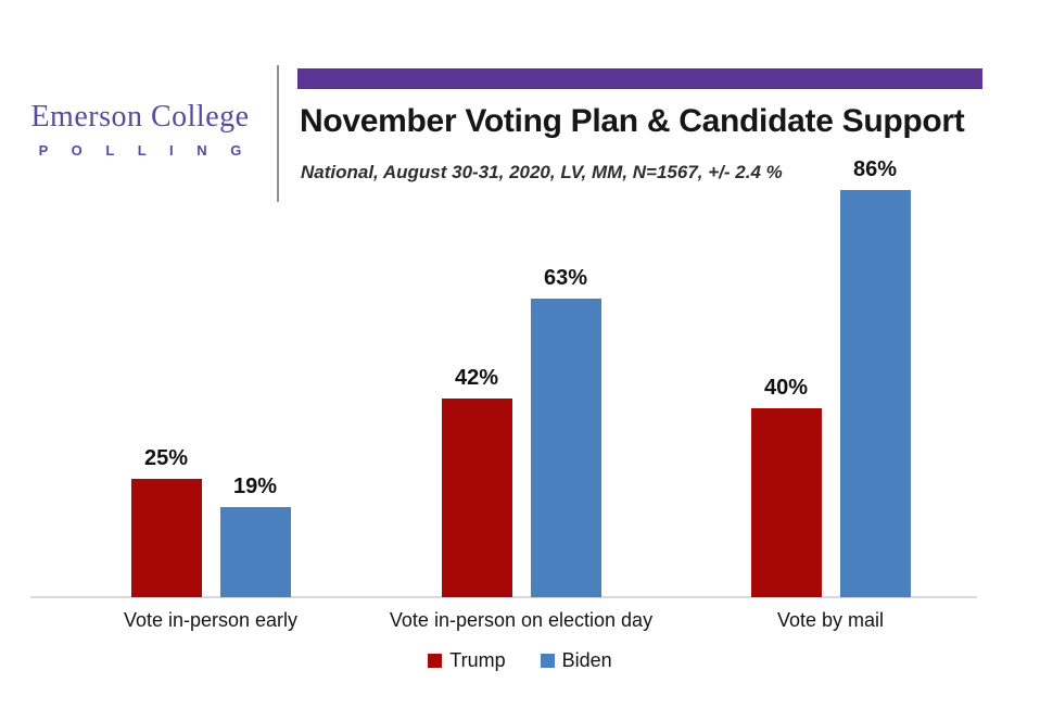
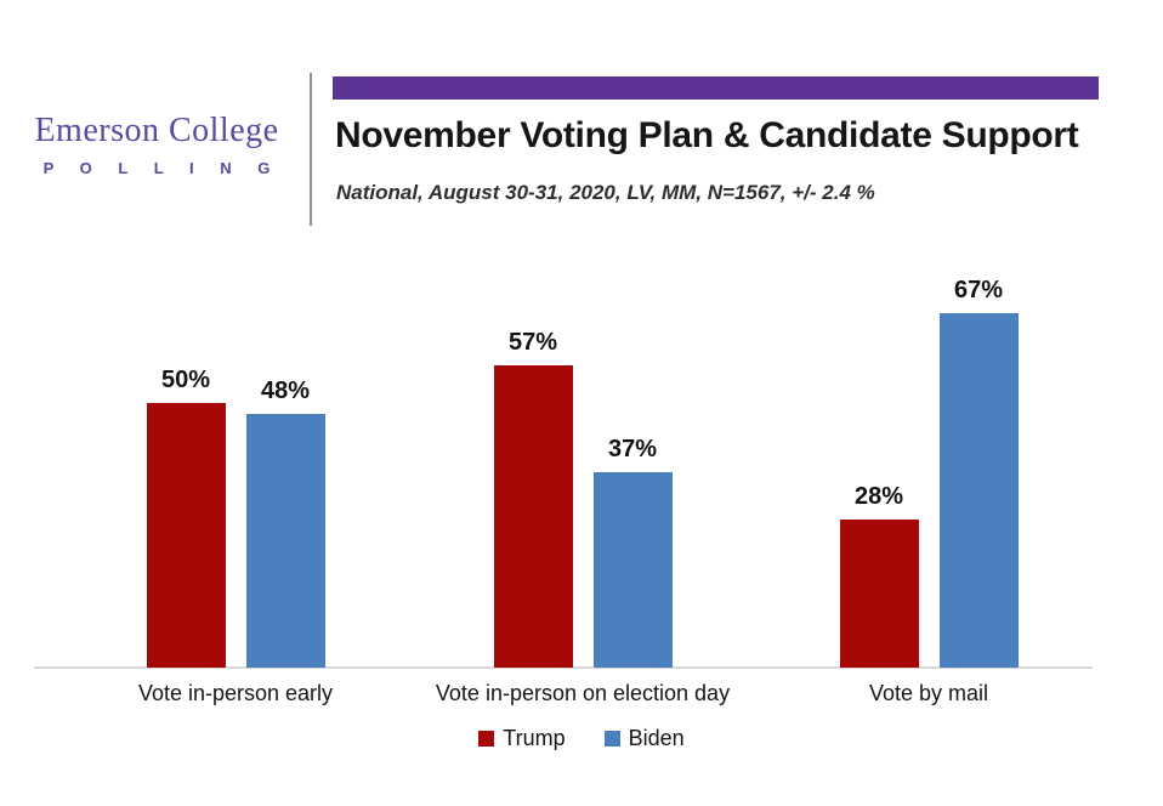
Trump/Vote in-person early: 25% -> 50%
Biden/Vote in-person early: 19% -> 48%
Trump/Vote in-person on election day: 42% -> 57%
Biden/Vote in-person on election day: 63% -> 37%
Trump/Vote by mail: 40% -> 28%
Biden/Vote by mail: 86% -> 67%
